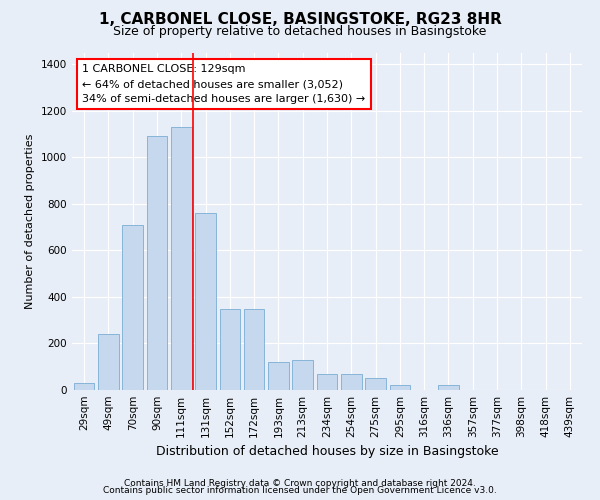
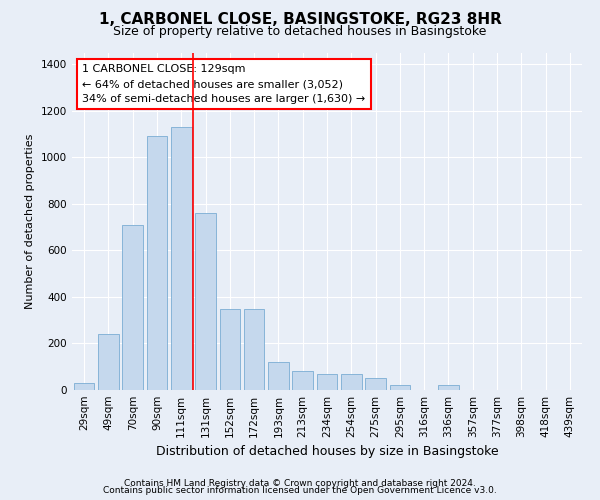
213sqm: 130 -> 80
